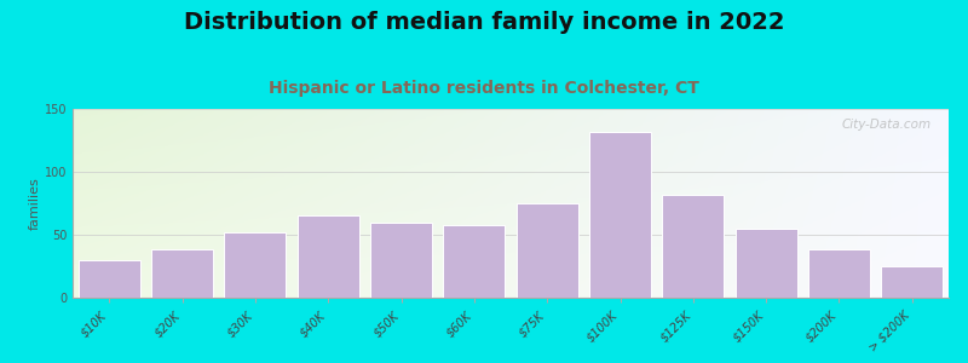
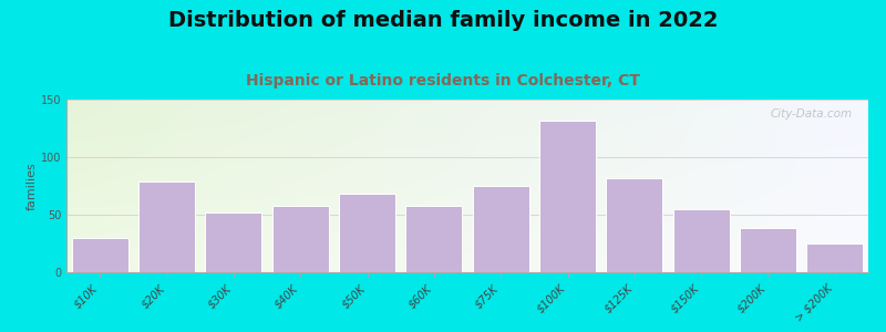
$20K: 38 -> 79
$40K: 65 -> 58
$50K: 60 -> 68
